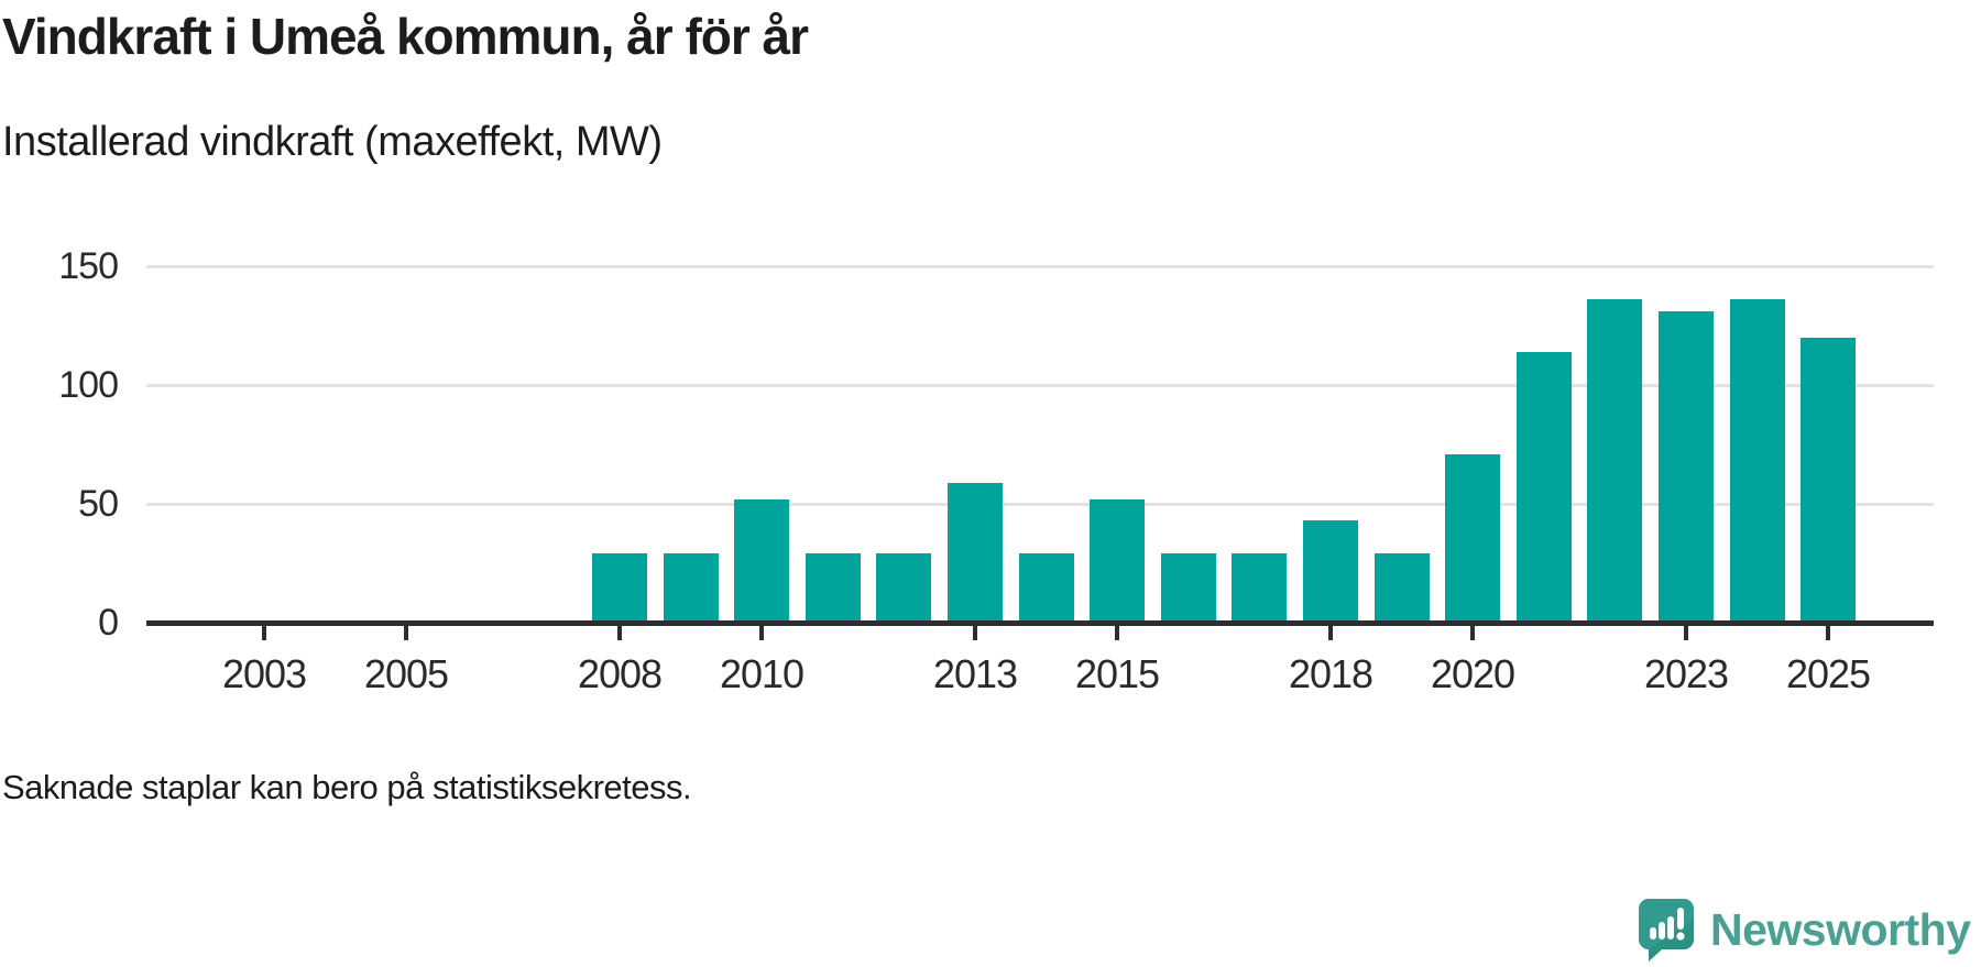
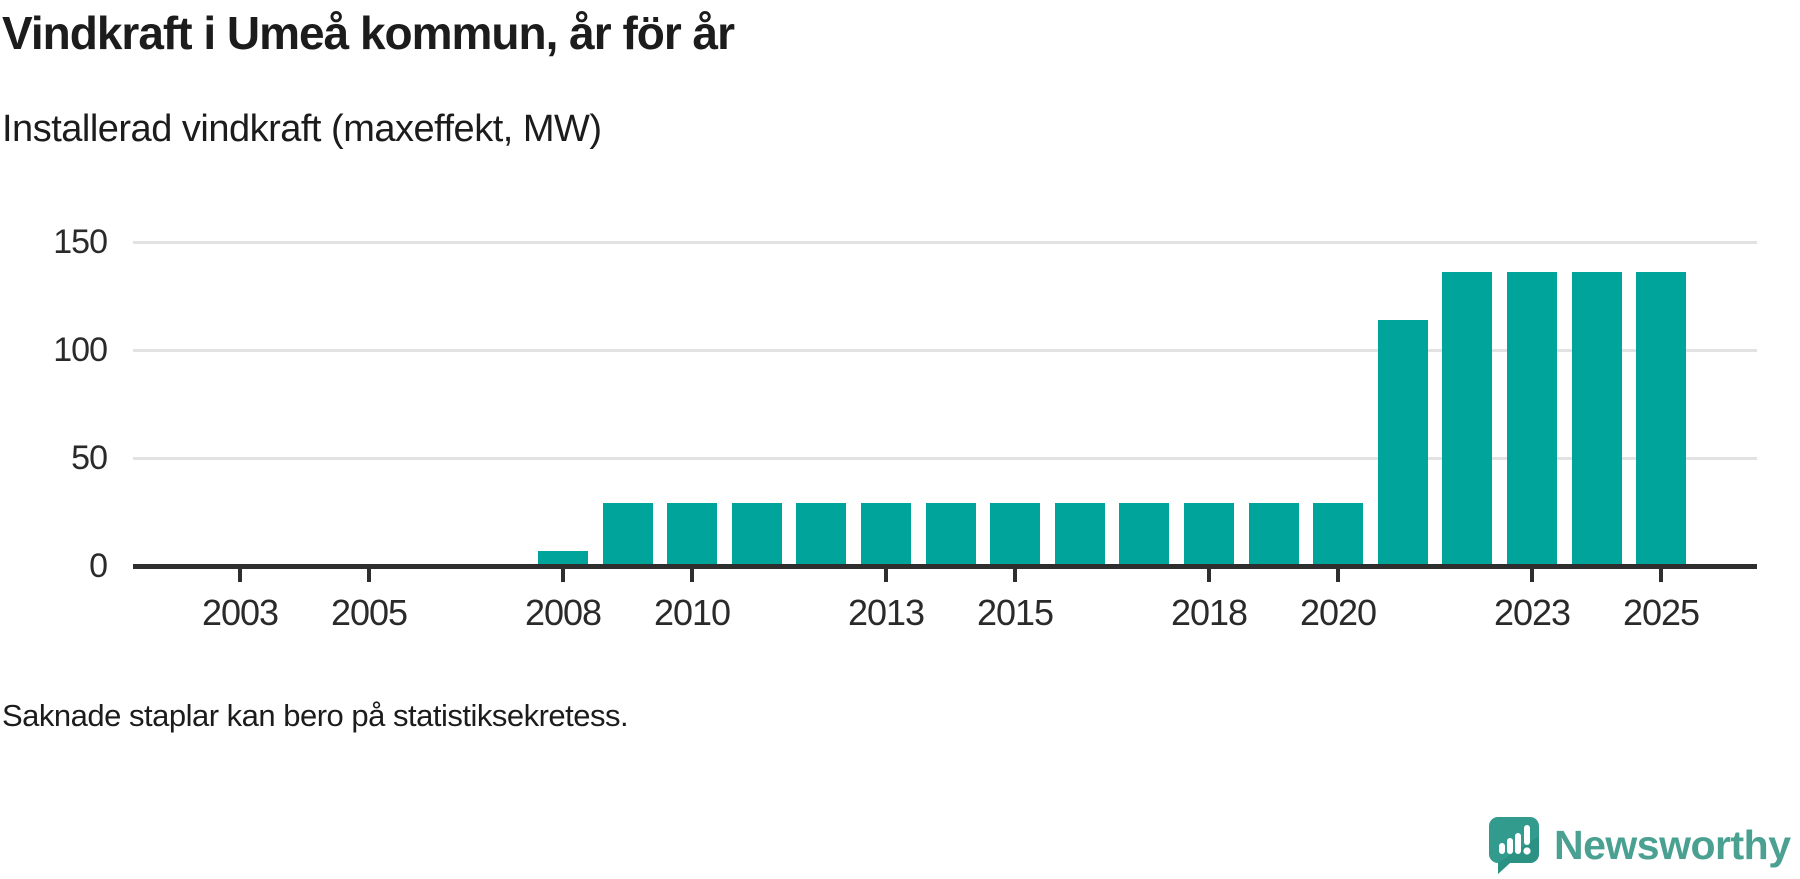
2008: 29 -> 7
2010: 52 -> 29
2013: 59 -> 29
2015: 52 -> 29
2018: 43 -> 29
2020: 71 -> 29
2023: 131 -> 136
2025: 120 -> 136
